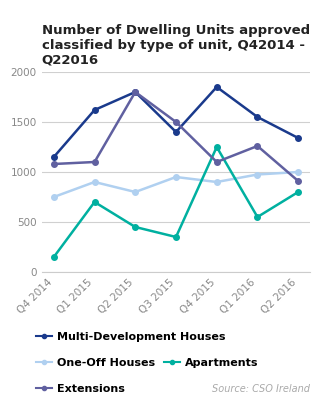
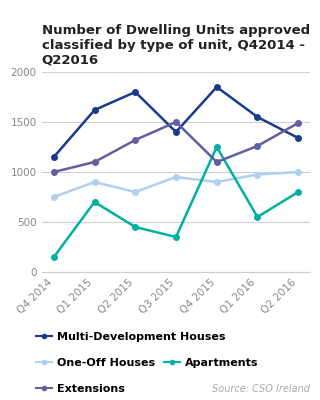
Extensions/Q4 2014: 1080 -> 1000
Extensions/Q2 2015: 1800 -> 1320
Extensions/Q2 2016: 910 -> 1490
